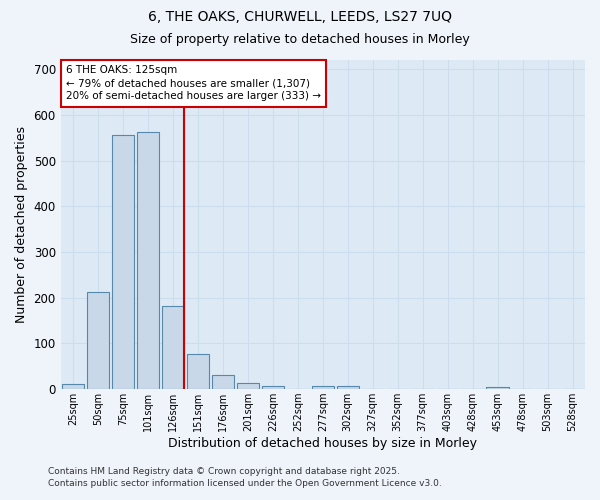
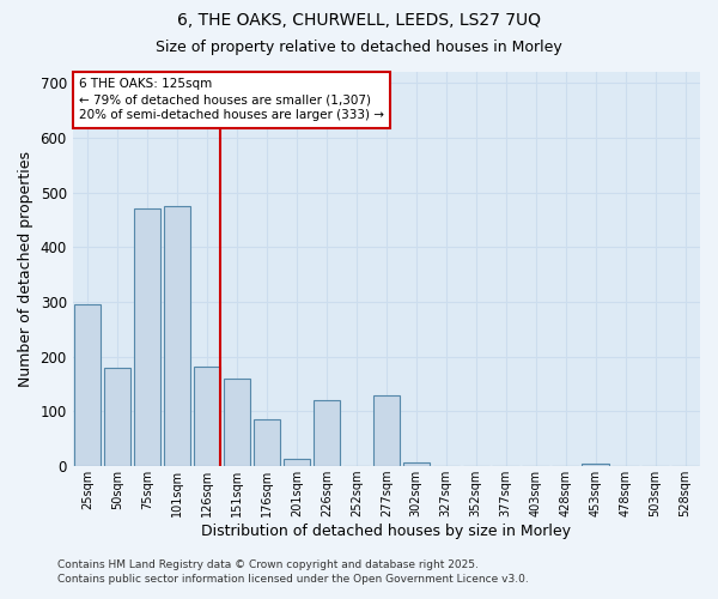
25sqm: 12 -> 295
50sqm: 212 -> 180
75sqm: 555 -> 470
101sqm: 563 -> 475
151sqm: 78 -> 160
176sqm: 30 -> 85
226sqm: 8 -> 120
277sqm: 7 -> 130
